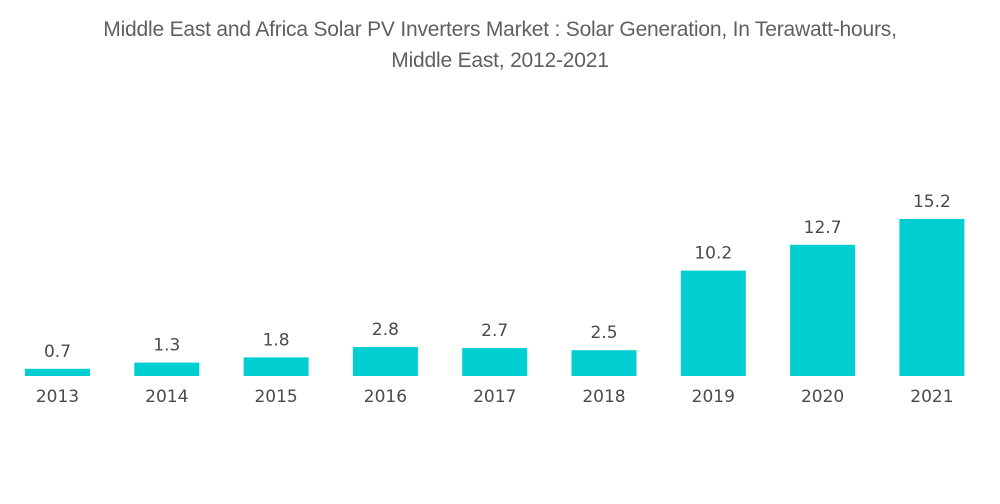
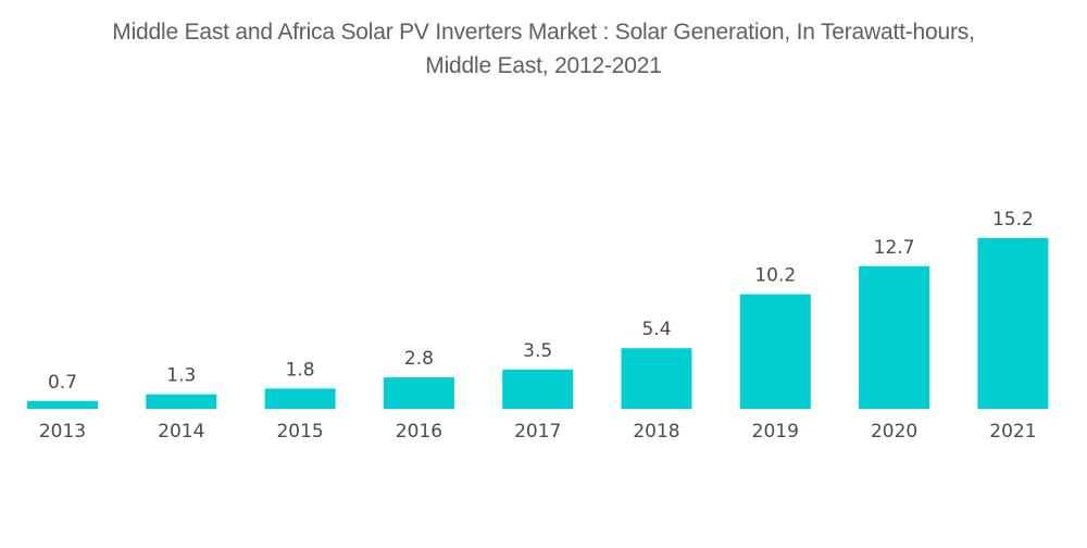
2017: 2.7 -> 3.5
2018: 2.5 -> 5.4
